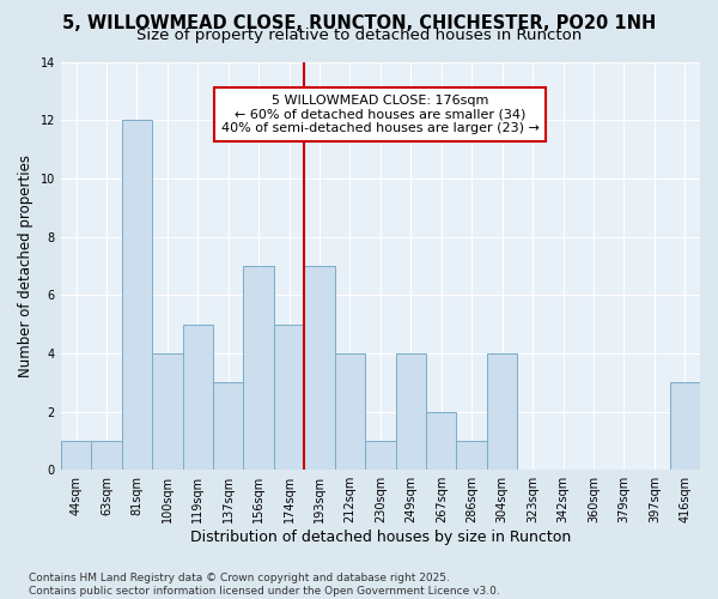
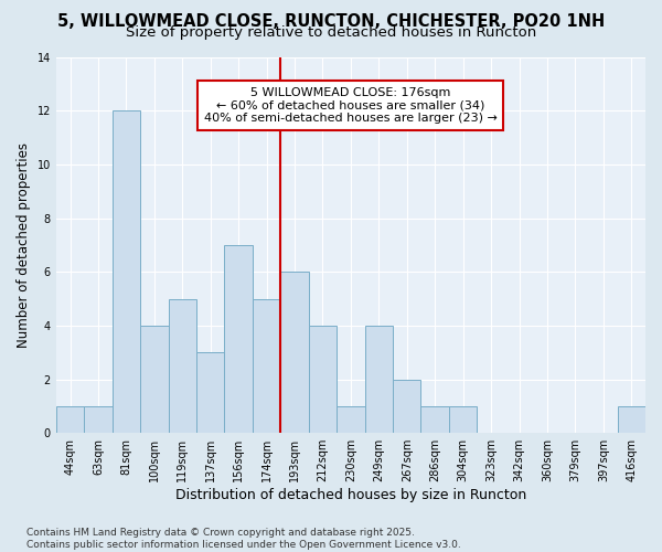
193sqm: 7 -> 6
304sqm: 4 -> 1
416sqm: 3 -> 1
